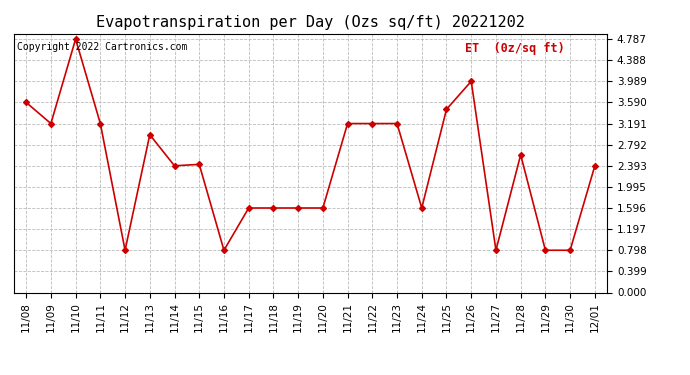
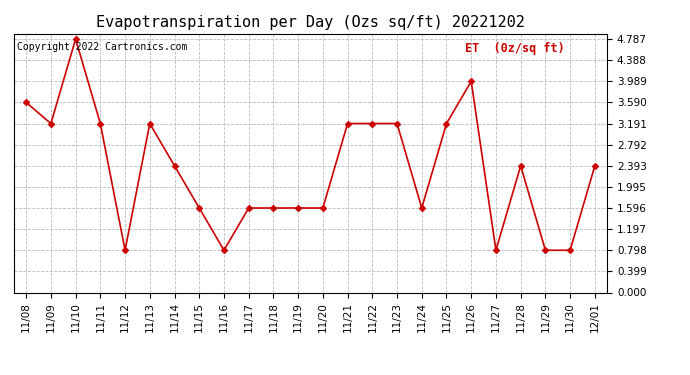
11/13: 2.98 -> 3.19
11/15: 2.42 -> 1.60
11/25: 3.46 -> 3.19
11/28: 2.60 -> 2.39
